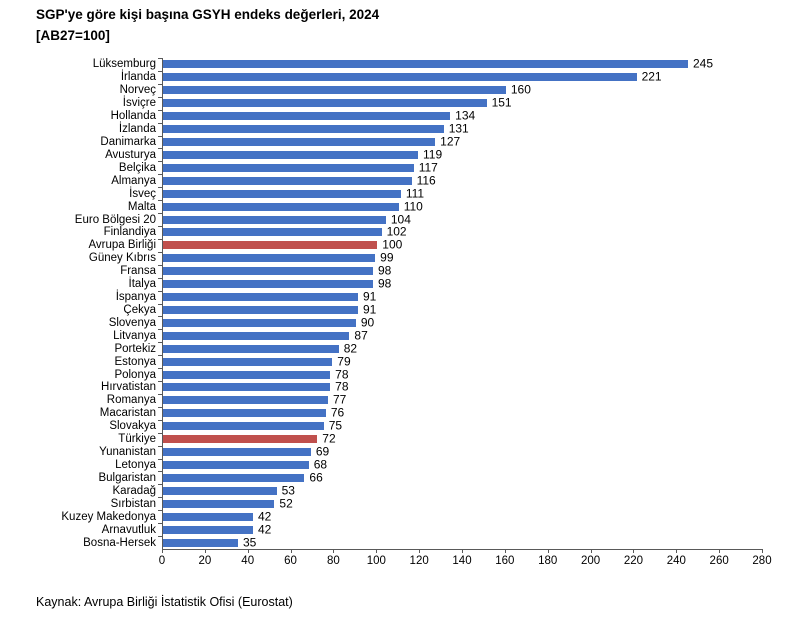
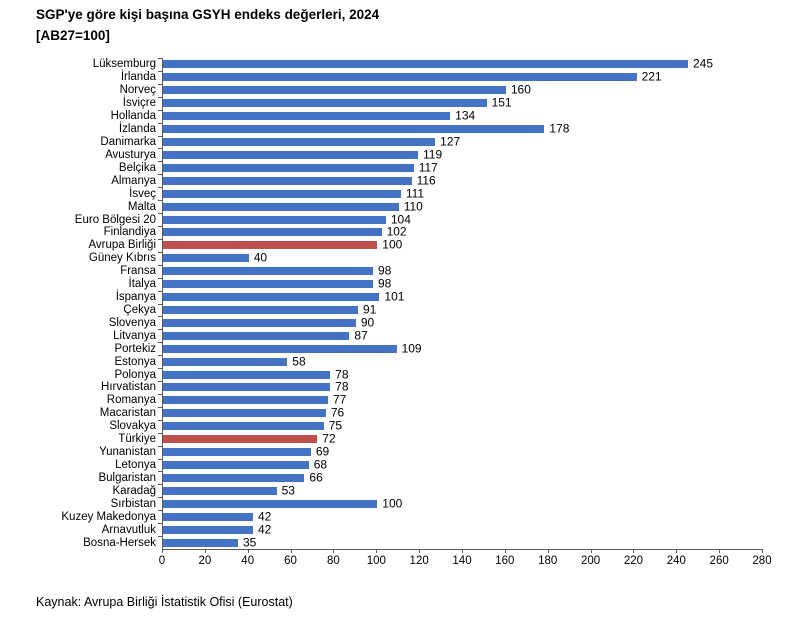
İzlanda: 131 -> 178
Güney Kıbrıs: 99 -> 40
İspanya: 91 -> 101
Portekiz: 82 -> 109
Estonya: 79 -> 58
Sırbistan: 52 -> 100
